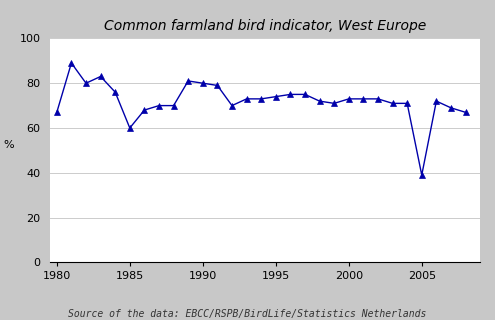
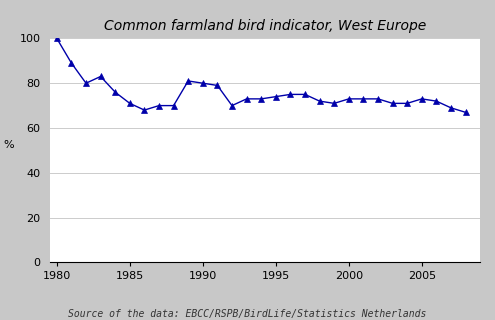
1980: 67 -> 100
1985: 60 -> 71
2005: 39 -> 73
